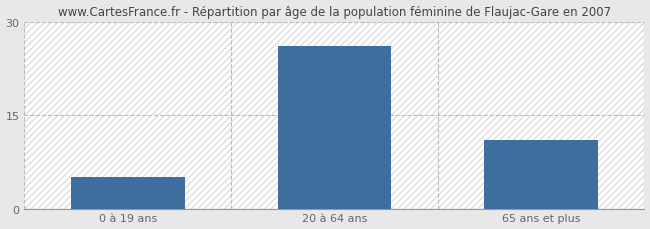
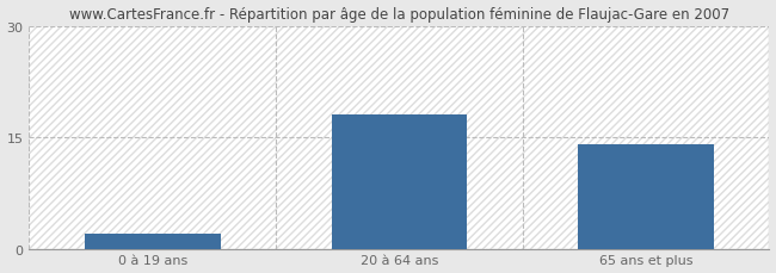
0 à 19 ans: 5 -> 2
20 à 64 ans: 26 -> 18
65 ans et plus: 11 -> 14
